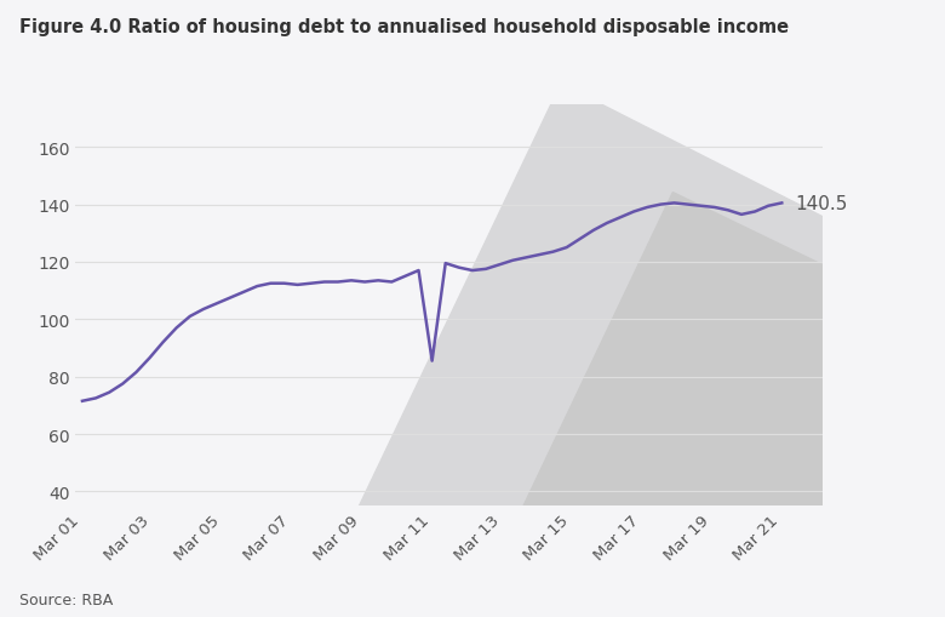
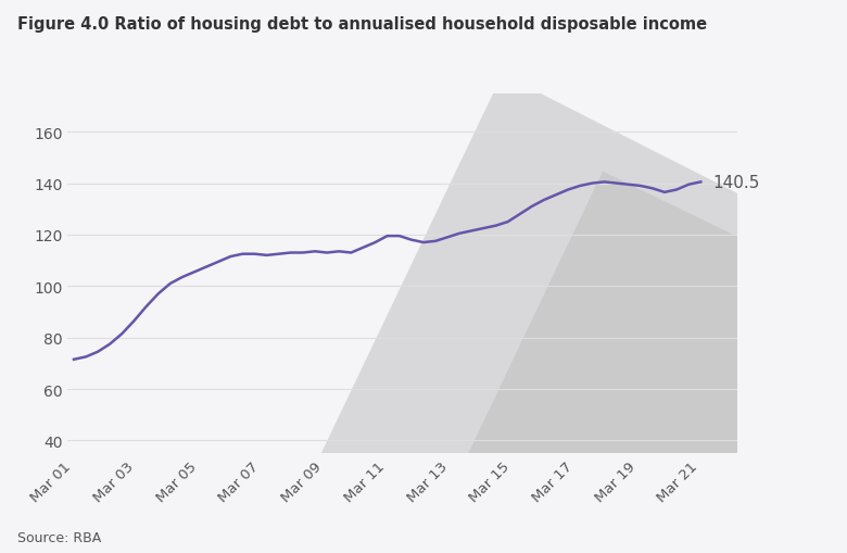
Mar 11: 85.5 -> 119.5
